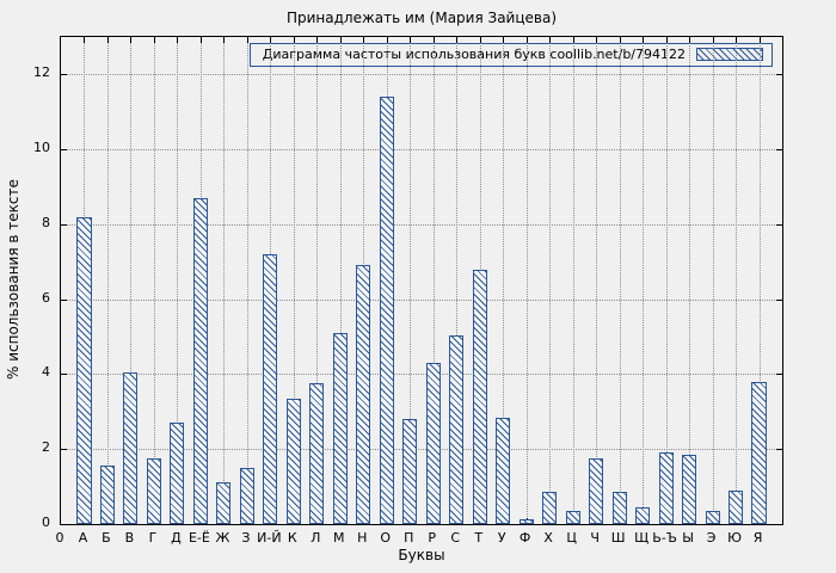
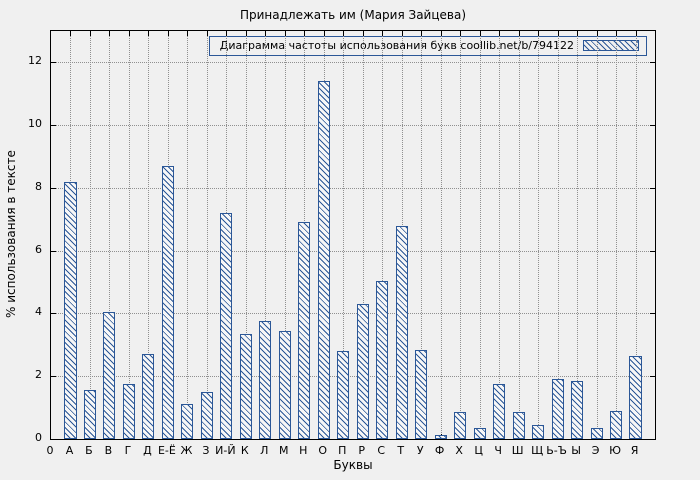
М: 5.1 -> 3.5
Я: 3.8 -> 2.6
